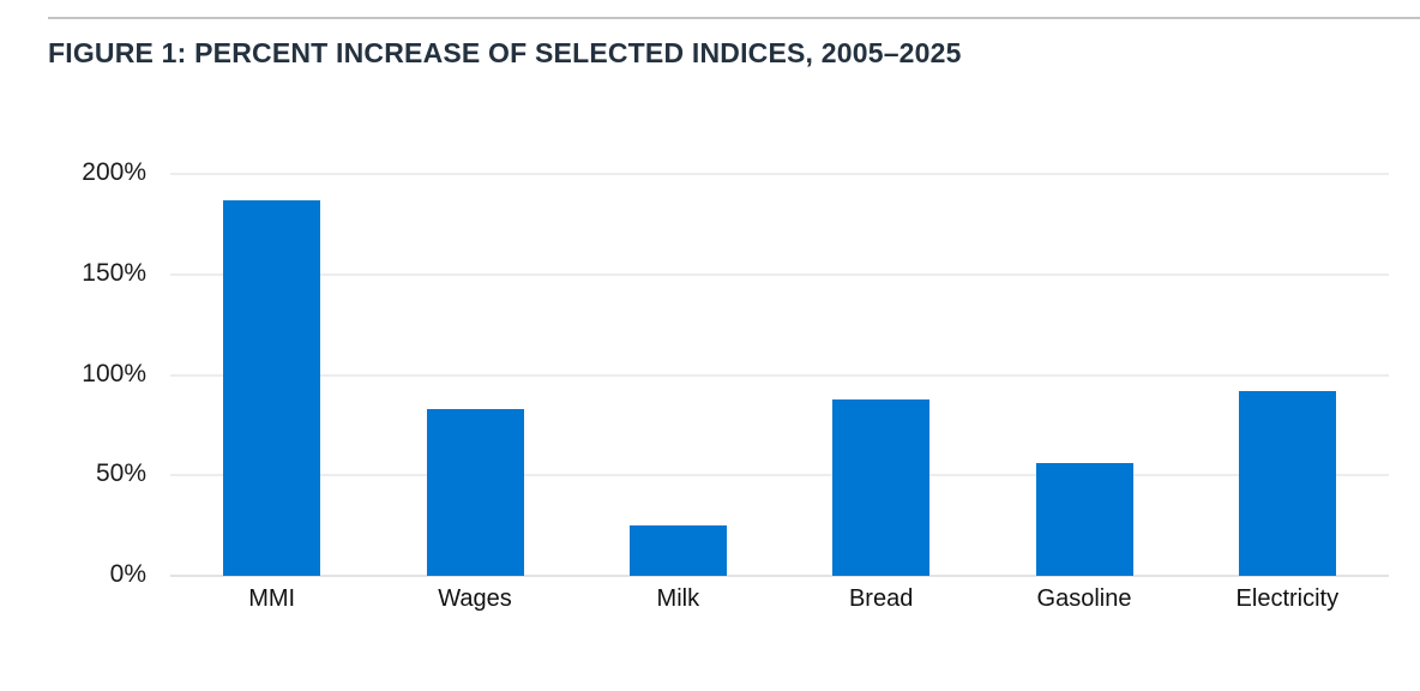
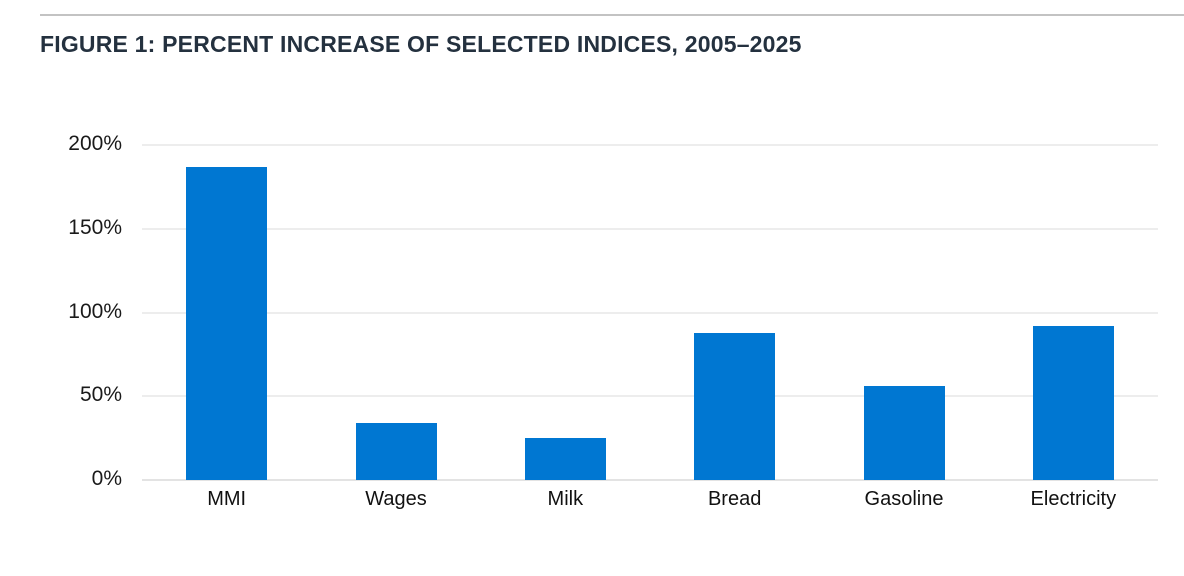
Wages: 83% -> 34%
